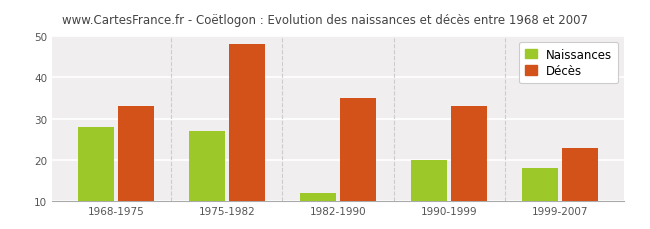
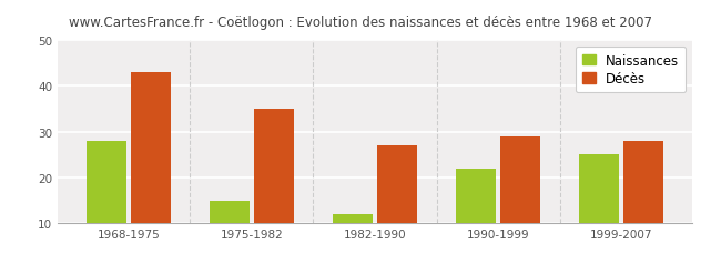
Décès/1968-1975: 33 -> 43
Naissances/1975-1982: 27 -> 15
Décès/1975-1982: 48 -> 35
Décès/1982-1990: 35 -> 27
Naissances/1990-1999: 20 -> 22
Décès/1990-1999: 33 -> 29
Naissances/1999-2007: 18 -> 25
Décès/1999-2007: 23 -> 28
